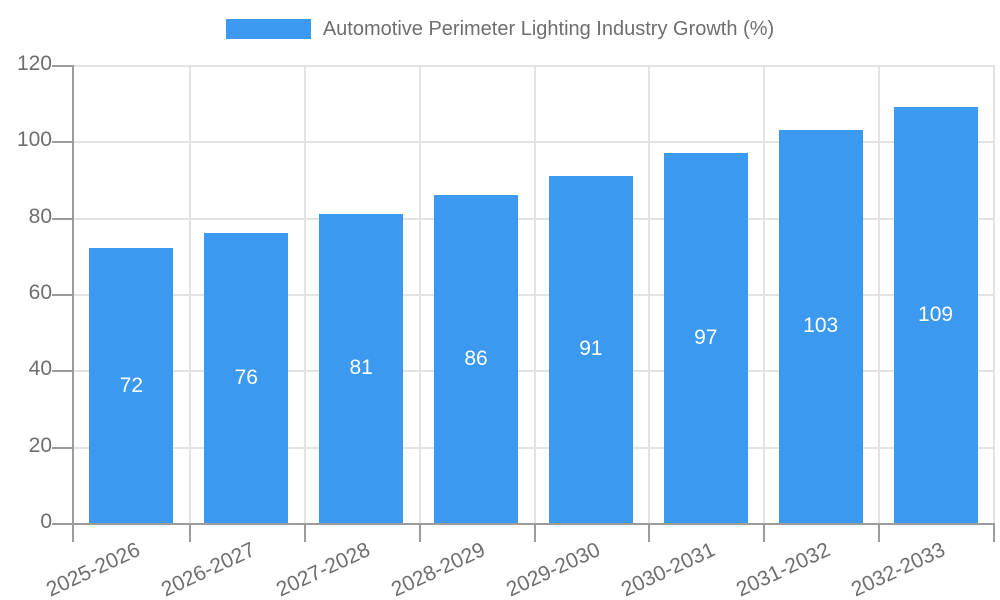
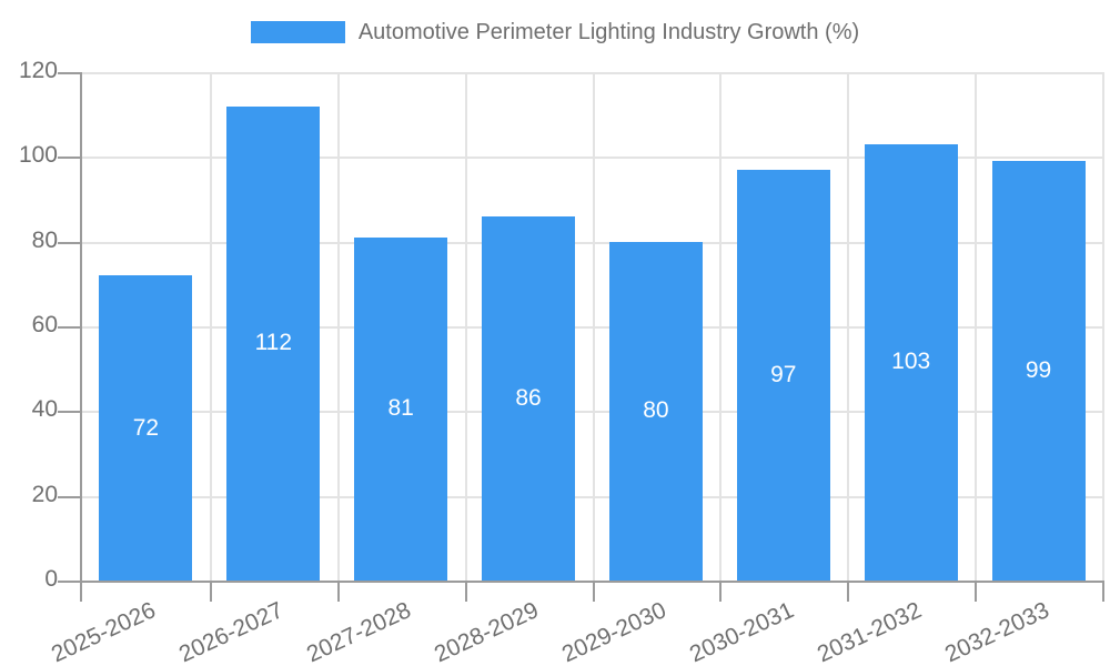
2026-2027: 76 -> 112
2029-2030: 91 -> 80
2032-2033: 109 -> 99
